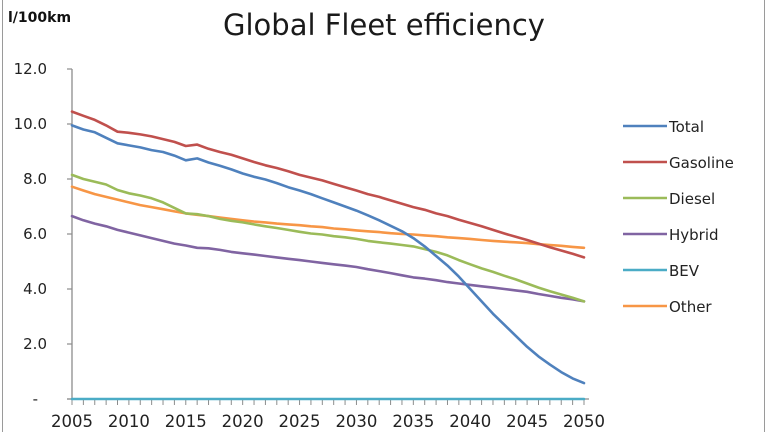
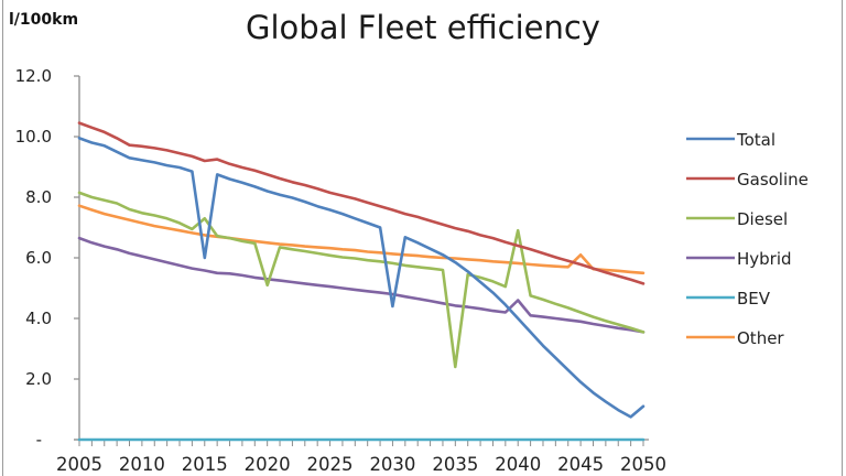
Total/2015: 8.7 -> 6.0
Diesel/2015: 6.8 -> 7.3
Diesel/2020: 6.4 -> 5.1
Total/2030: 6.8 -> 4.4
Diesel/2035: 5.5 -> 2.4
Diesel/2040: 4.9 -> 6.9
Hybrid/2040: 4.2 -> 4.6
Other/2045: 5.7 -> 6.1
Total/2050: 0.6 -> 1.1
